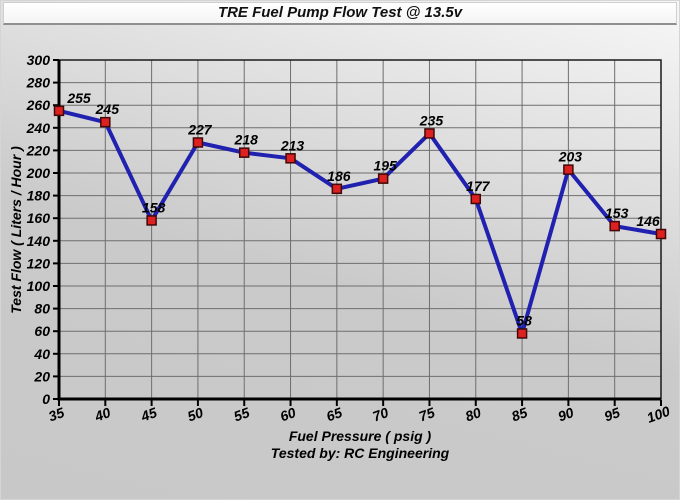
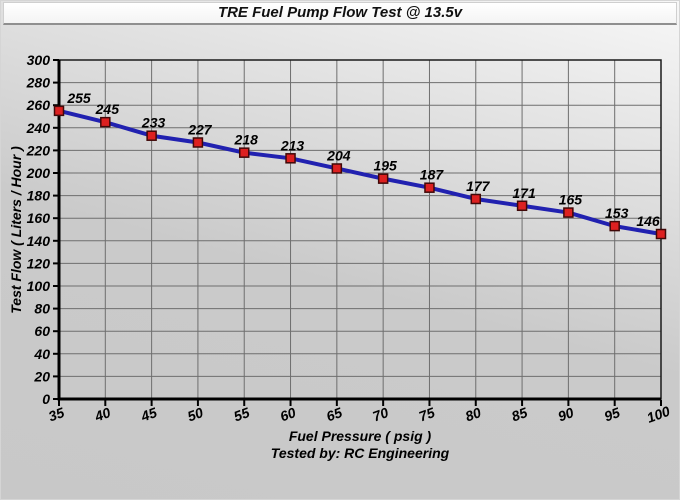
45: 158 -> 233
65: 186 -> 204
75: 235 -> 187
85: 58 -> 171
90: 203 -> 165
